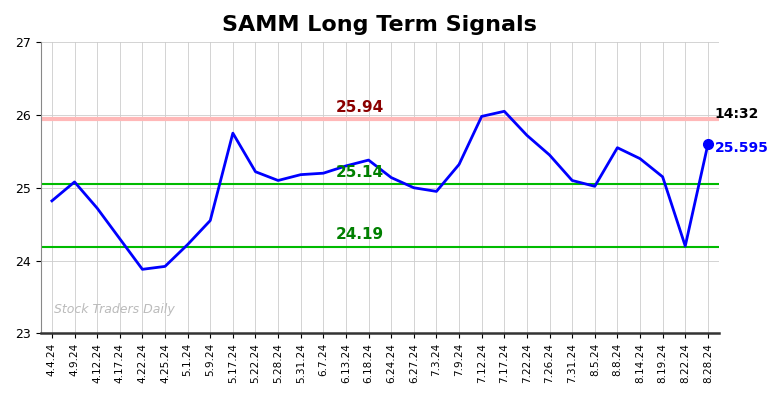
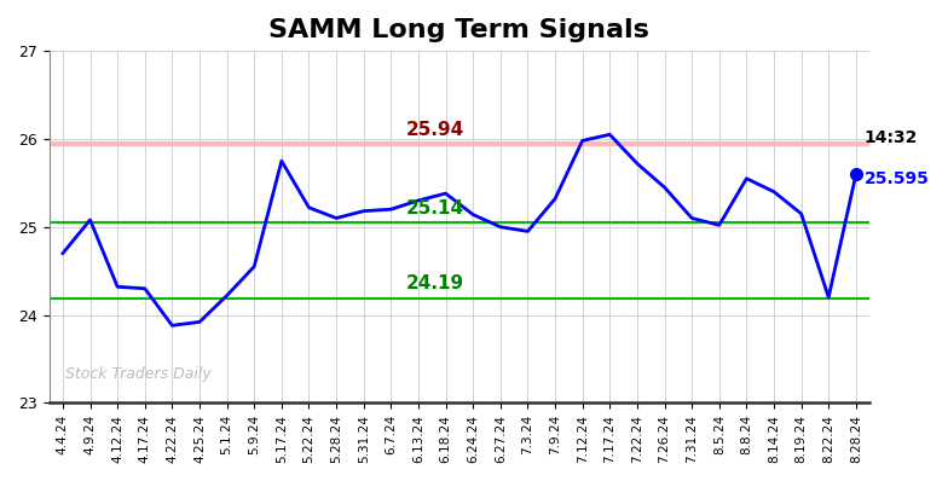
4.4.24: 24.82 -> 24.70
4.12.24: 24.72 -> 24.32
